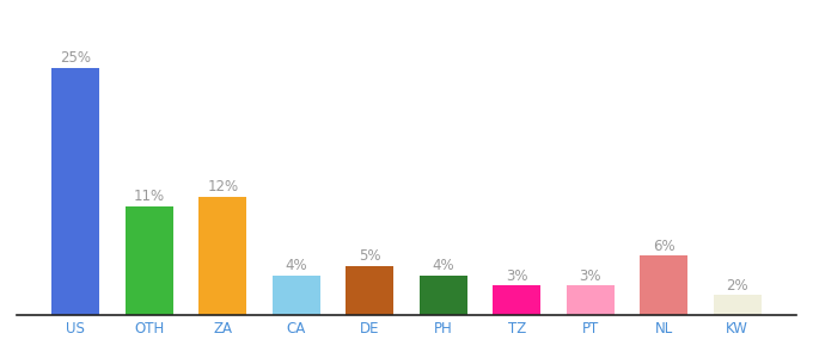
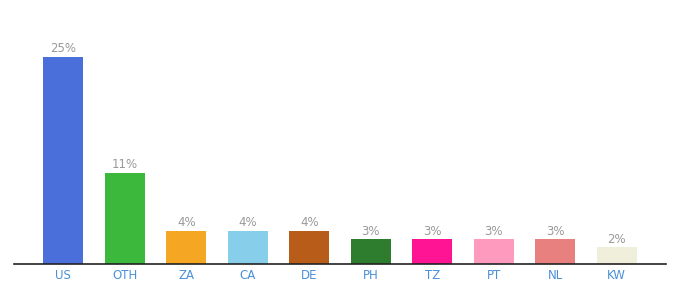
ZA: 12% -> 4%
DE: 5% -> 4%
PH: 4% -> 3%
NL: 6% -> 3%
